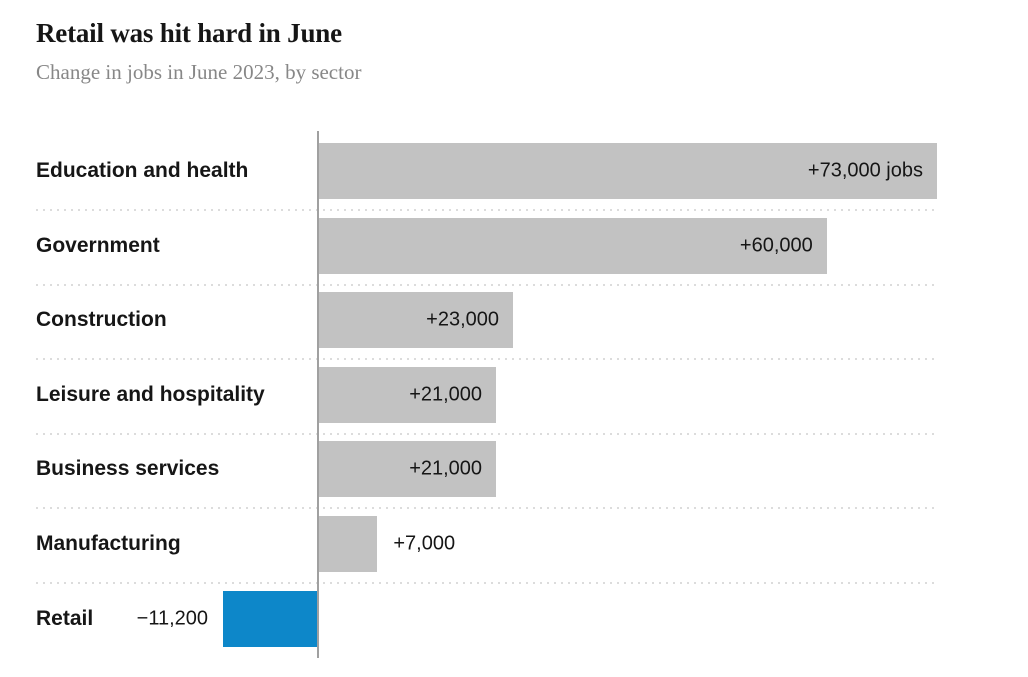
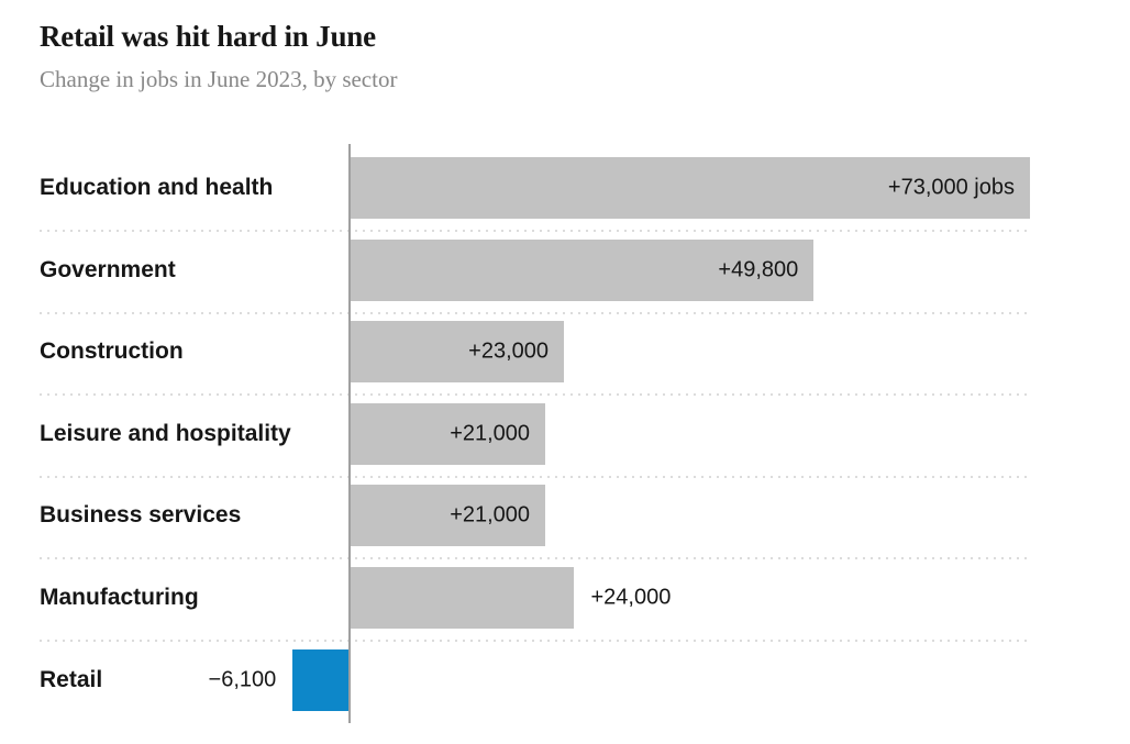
Government: +60,000 -> +49,800
Manufacturing: +7,000 -> +24,000
Retail: −11,200 -> −6,100
